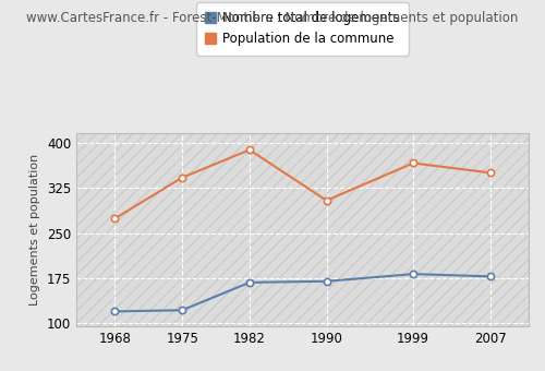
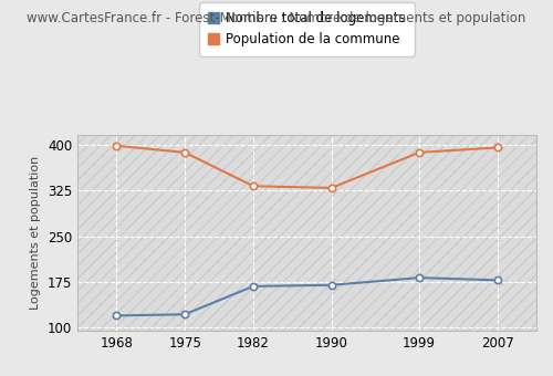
Population de la commune/1968: 274 -> 398
Population de la commune/1975: 342 -> 387
Population de la commune/1982: 388 -> 332
Population de la commune/1990: 304 -> 329
Population de la commune/1999: 366 -> 387
Population de la commune/2007: 350 -> 395
